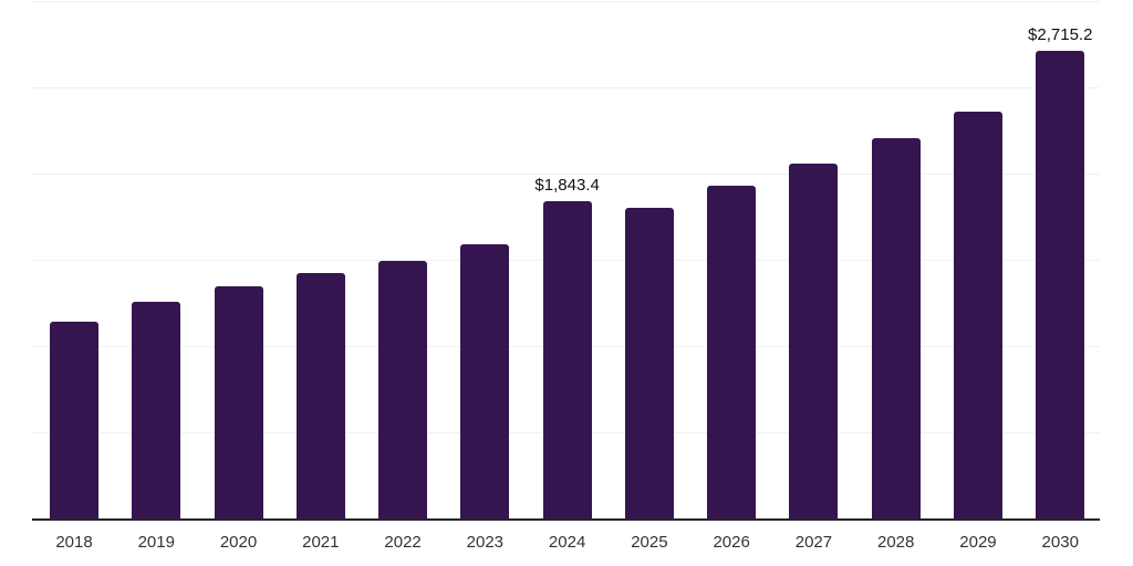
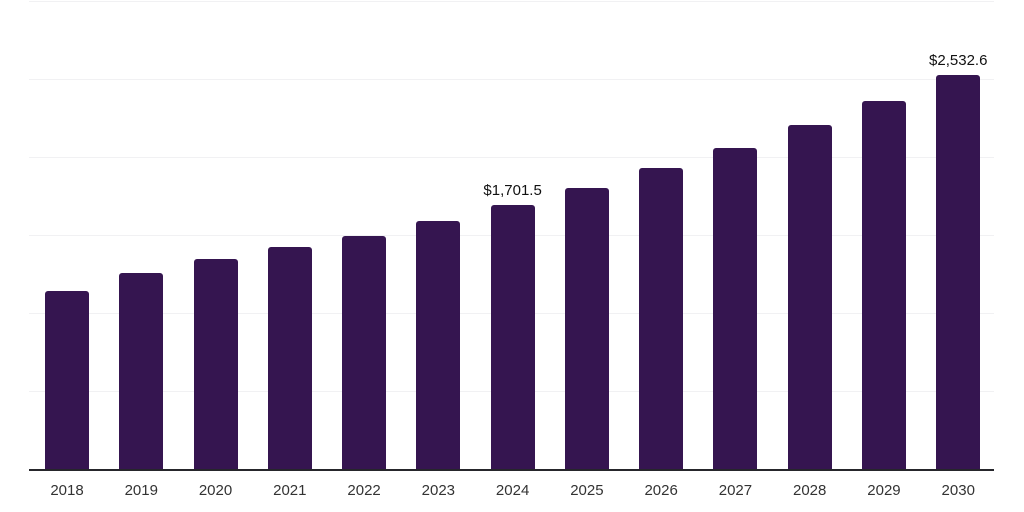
2024: $1,843.4 -> $1,701.5
2030: $2,715.2 -> $2,532.6
